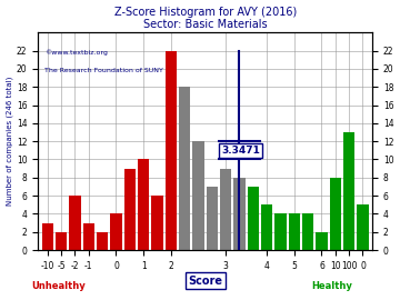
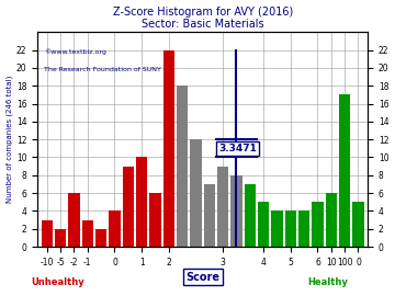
6: 2 -> 5
10: 8 -> 6
100: 13 -> 17
